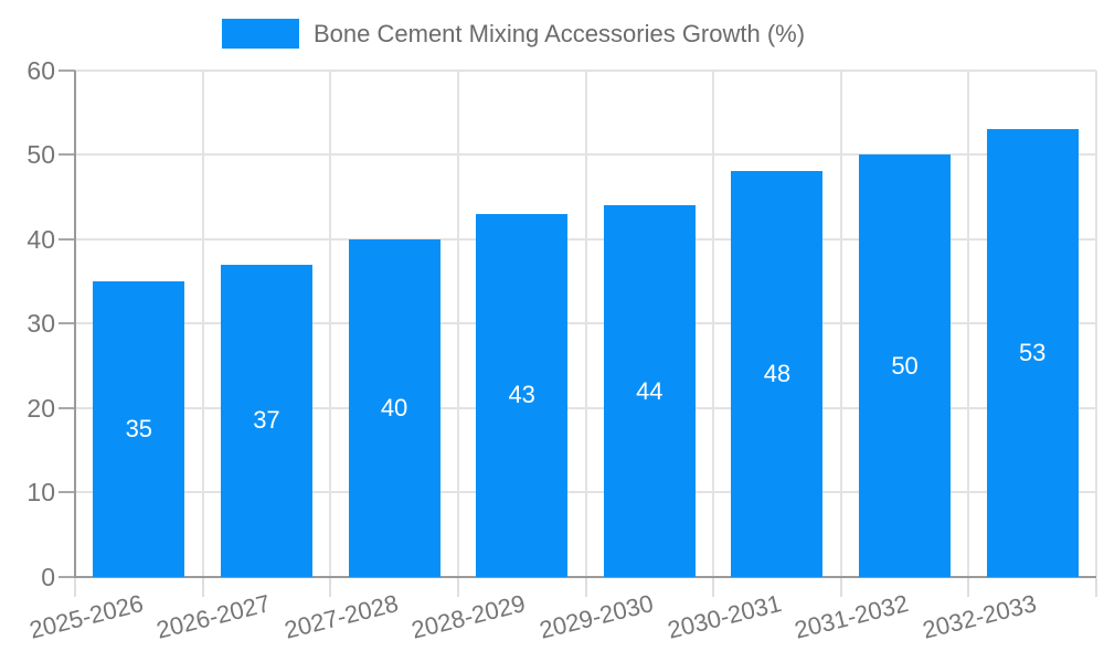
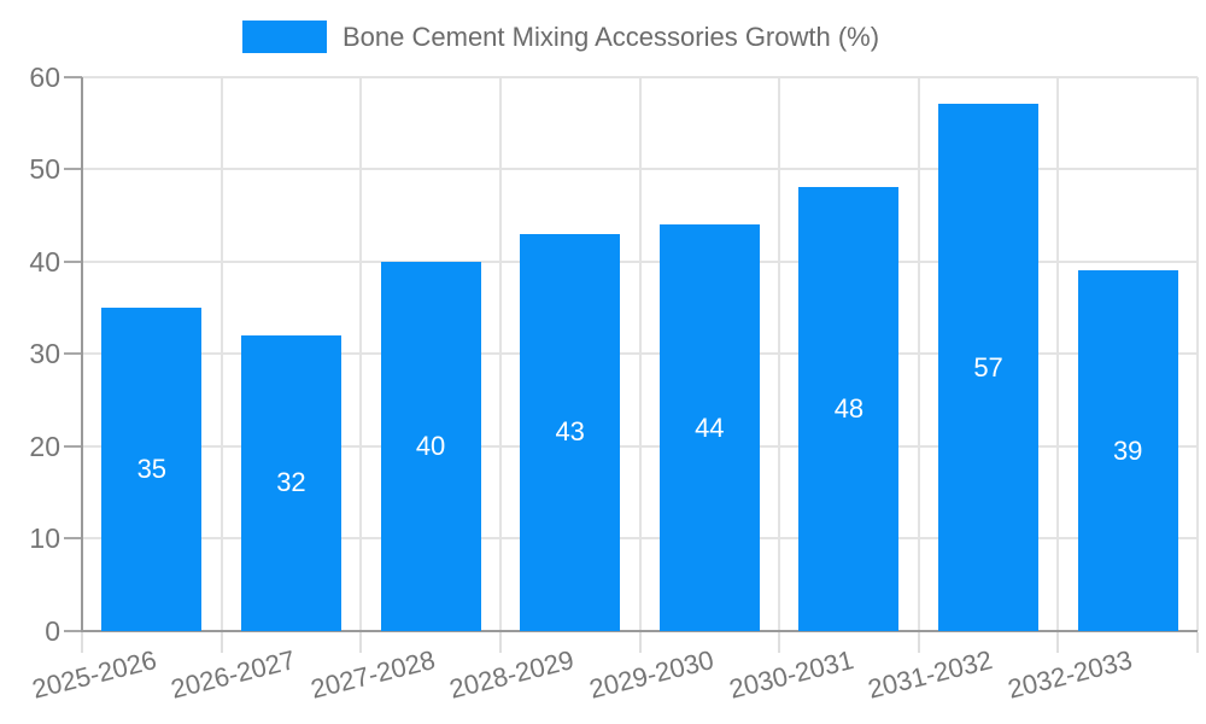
2026-2027: 37 -> 32
2031-2032: 50 -> 57
2032-2033: 53 -> 39
